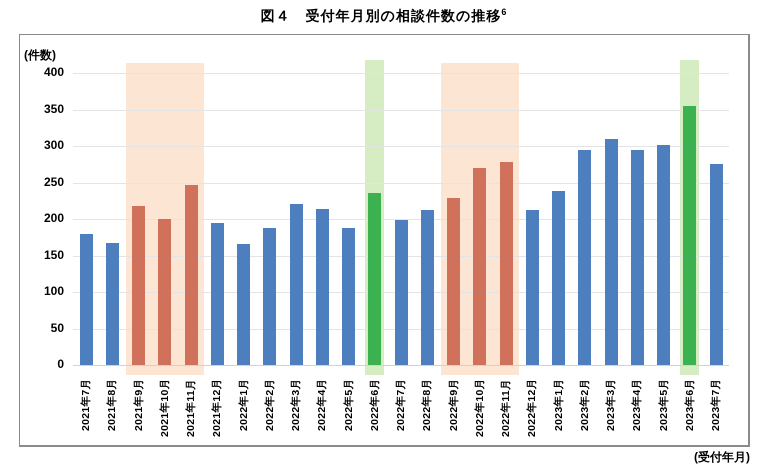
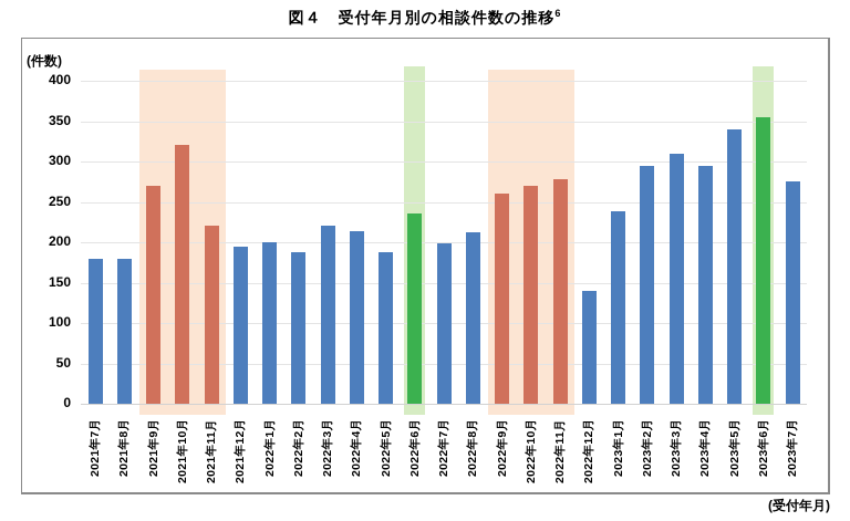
2021年8月: 170 -> 180
2021年9月: 220 -> 270
2021年10月: 200 -> 320
2021年11月: 250 -> 220
2022年1月: 170 -> 200
2022年9月: 230 -> 260
2022年12月: 210 -> 140
2023年5月: 300 -> 340
